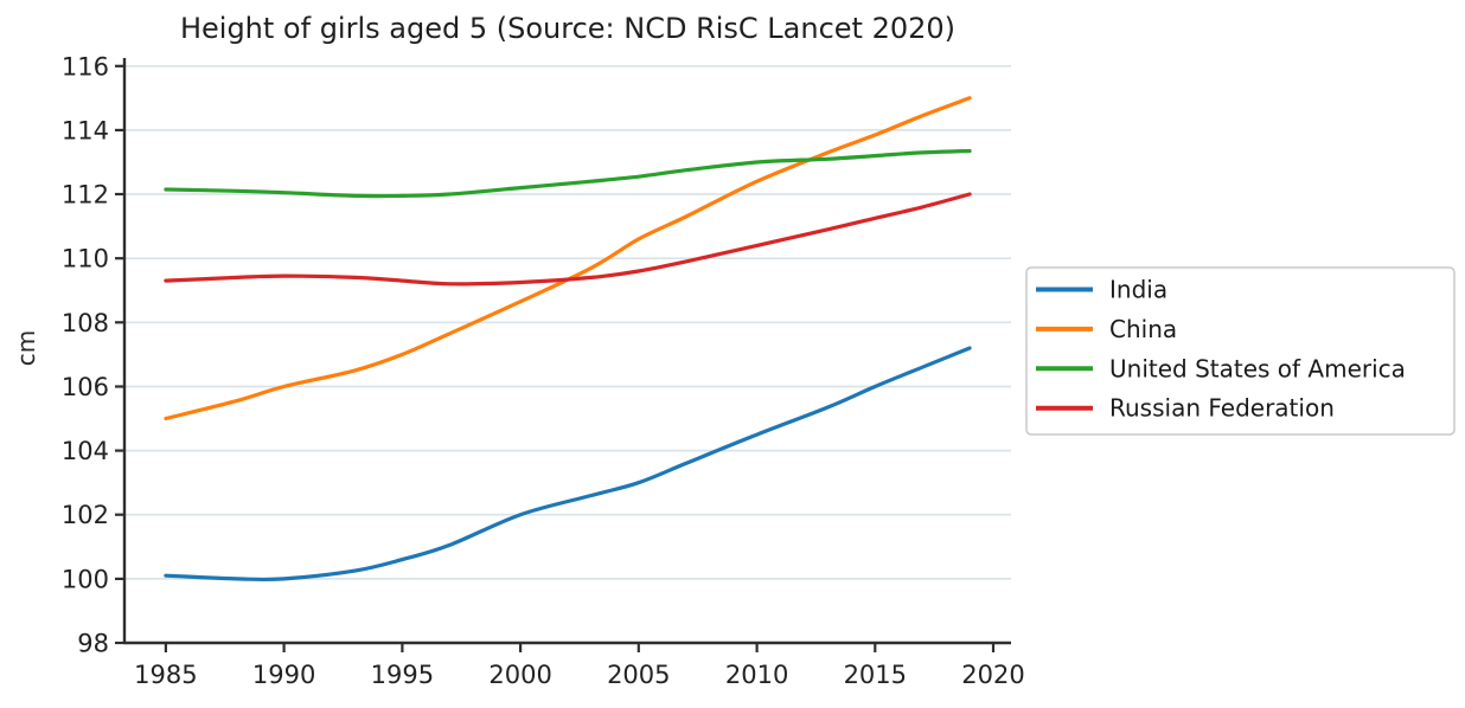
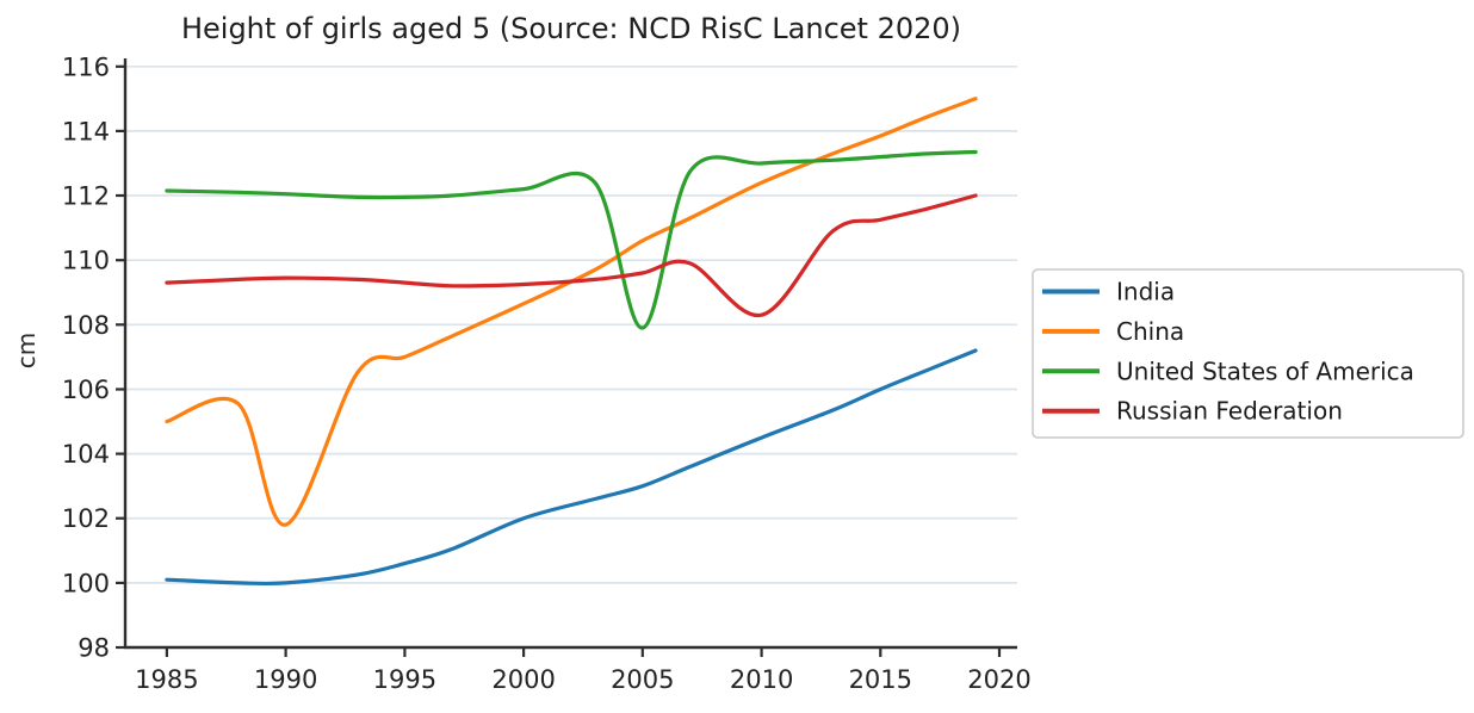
China/1990: 106.0 -> 101.8
United States of America/2005: 112.5 -> 107.9
Russian Federation/2010: 110.4 -> 108.3
